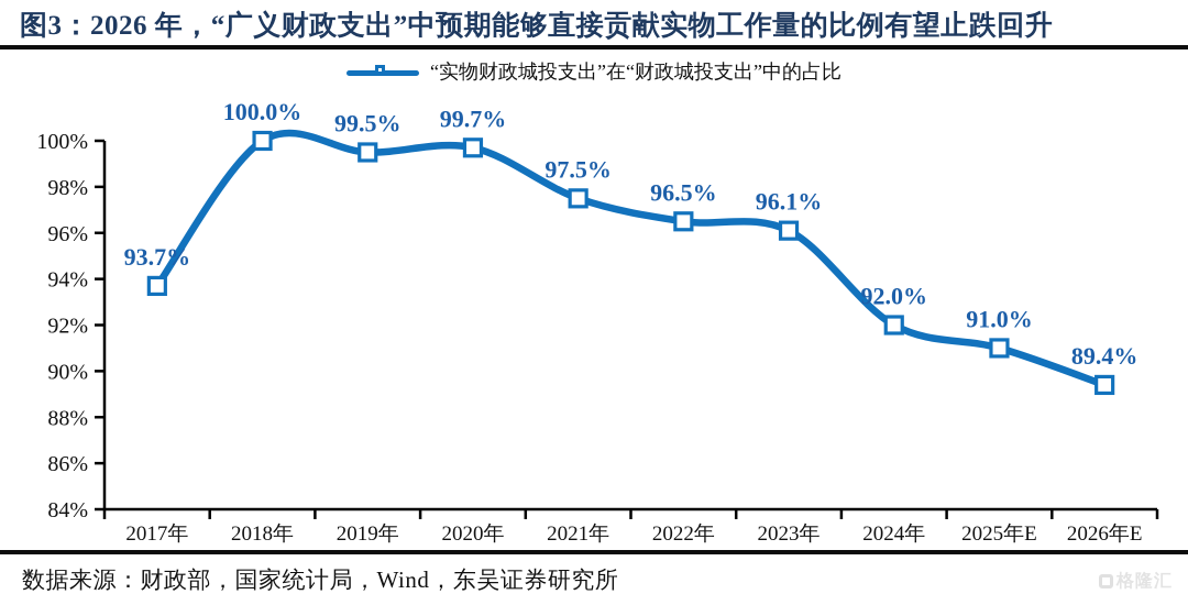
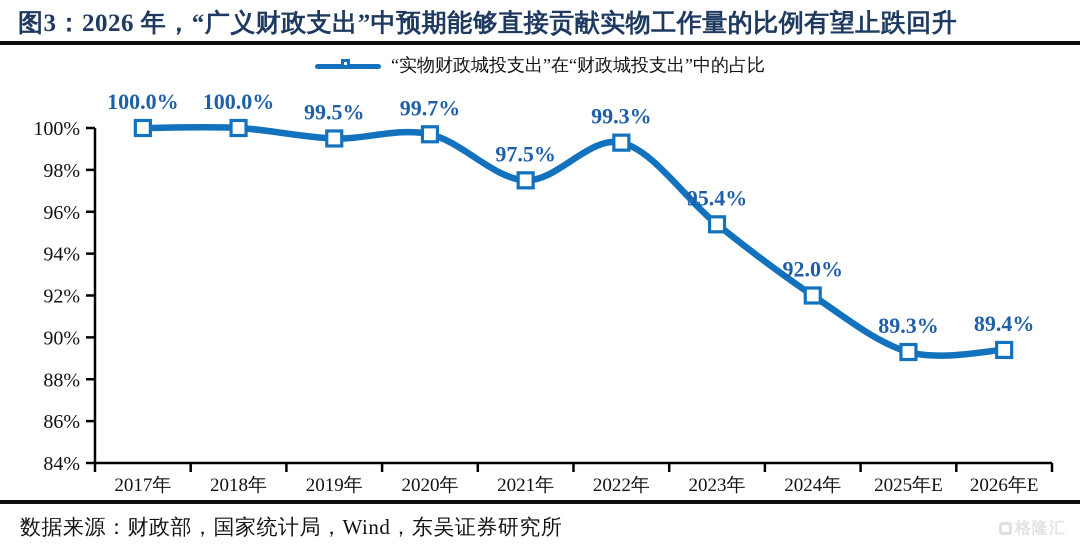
2017年: 93.7% -> 100.0%
2022年: 96.5% -> 99.3%
2023年: 96.1% -> 95.4%
2025年E: 91.0% -> 89.3%
